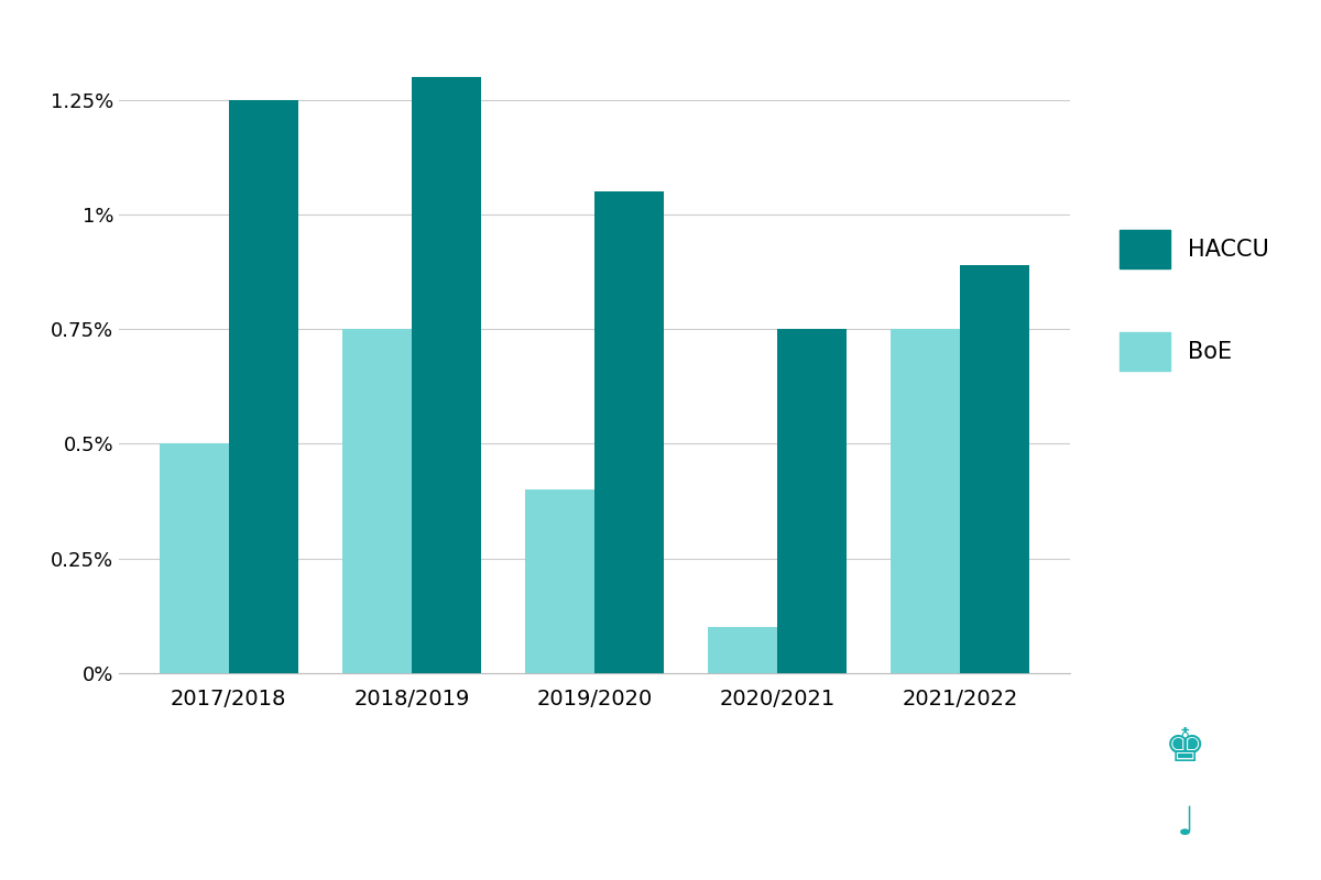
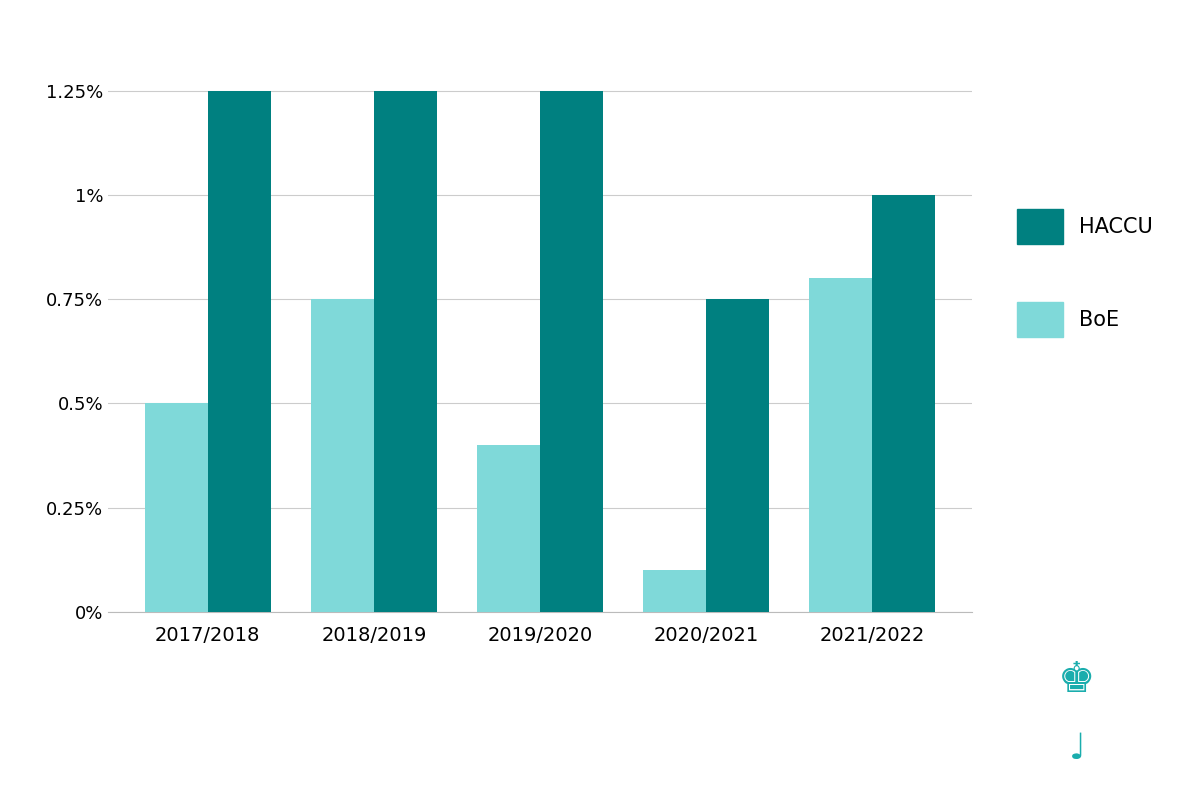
HACCU/2018/2019: 1.30% -> 1.25%
HACCU/2019/2020: 1.05% -> 1.25%
BoE/2021/2022: 0.75% -> 0.80%
HACCU/2021/2022: 0.89% -> 1.00%
